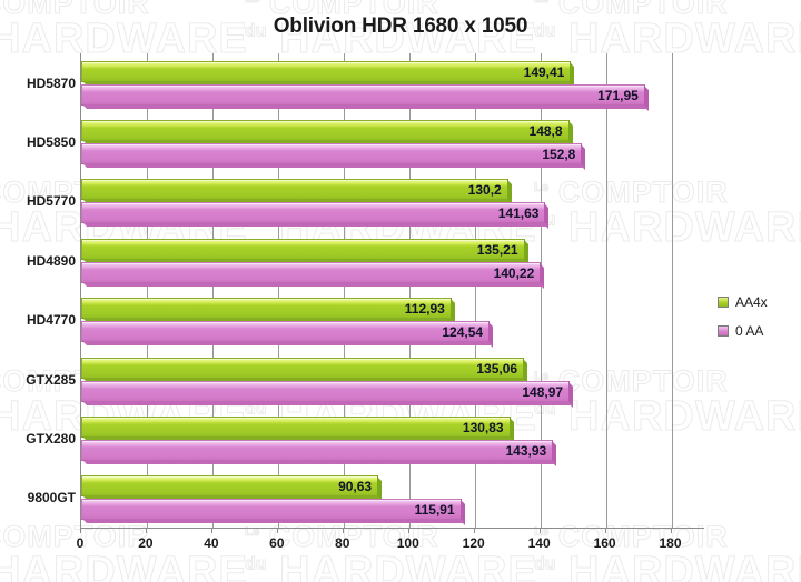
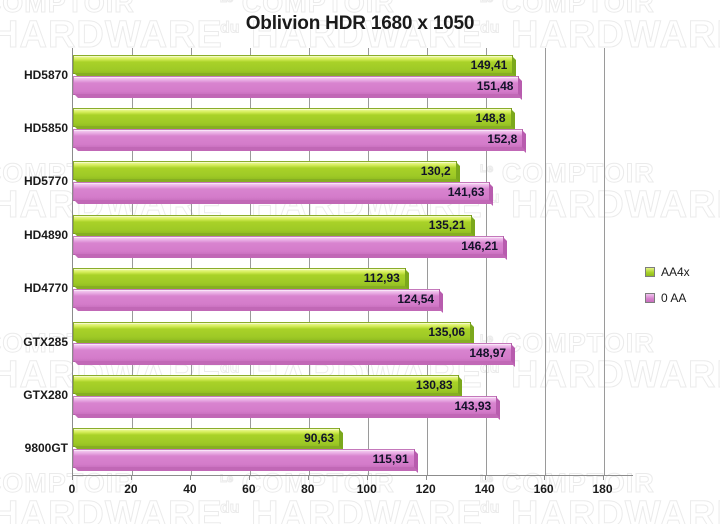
0 AA/HD5870: 171,95 -> 151,48
0 AA/HD4890: 140,22 -> 146,21
